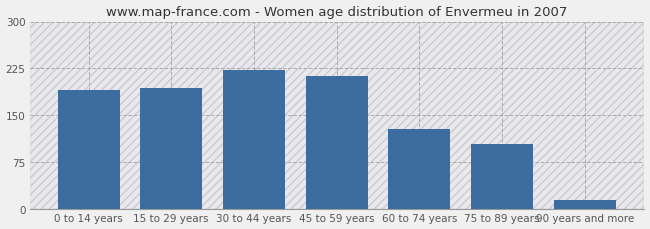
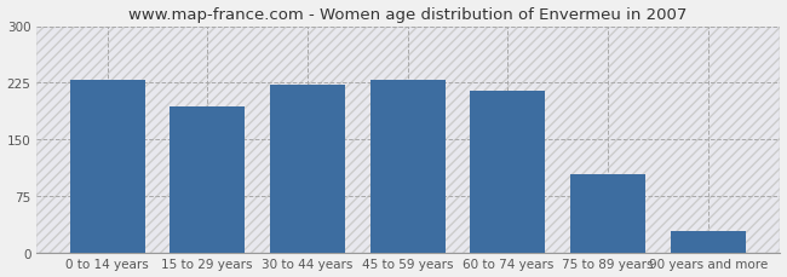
0 to 14 years: 190 -> 228
45 to 59 years: 213 -> 228
60 to 74 years: 127 -> 214
90 years and more: 14 -> 28
